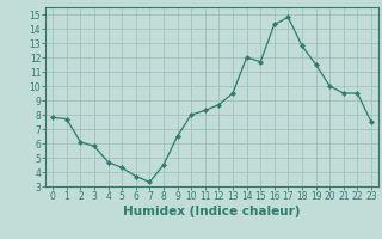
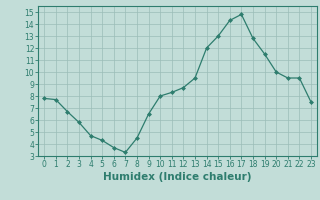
2: 6.1 -> 6.7
15: 11.7 -> 13.0
